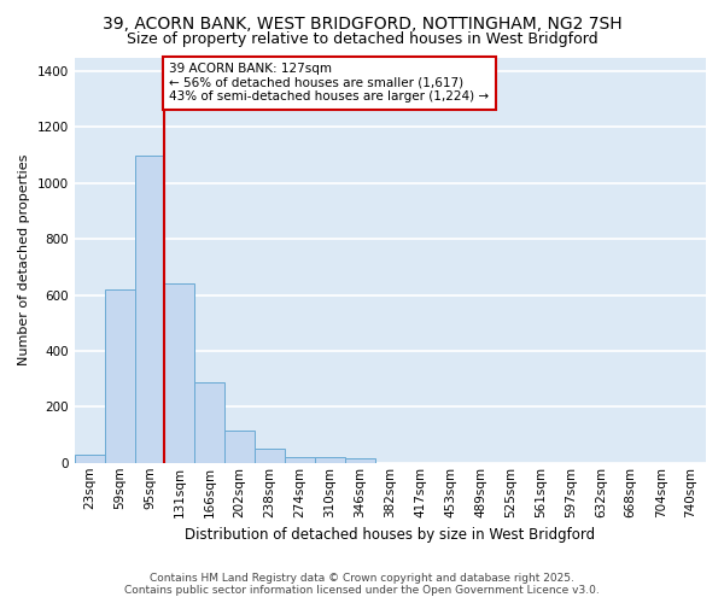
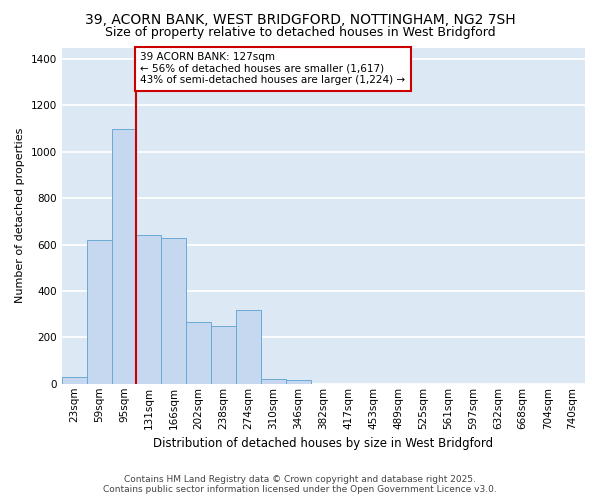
166sqm: 290 -> 630
202sqm: 115 -> 265
238sqm: 50 -> 250
274sqm: 22 -> 320
